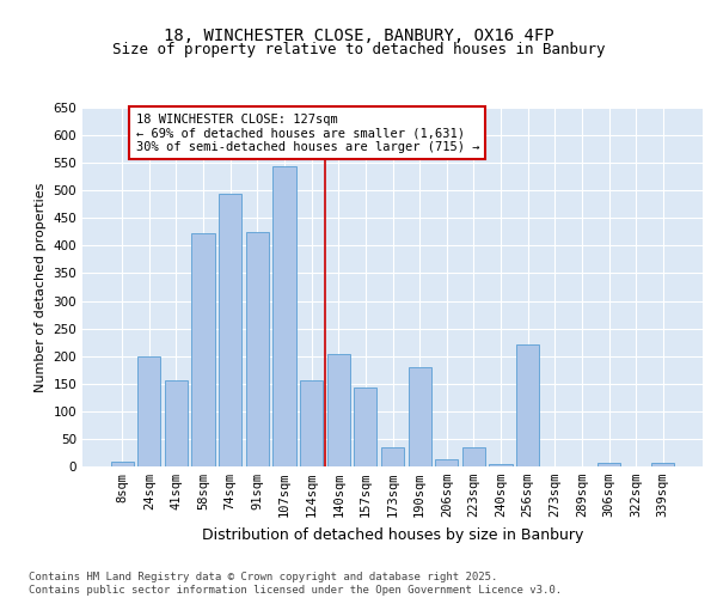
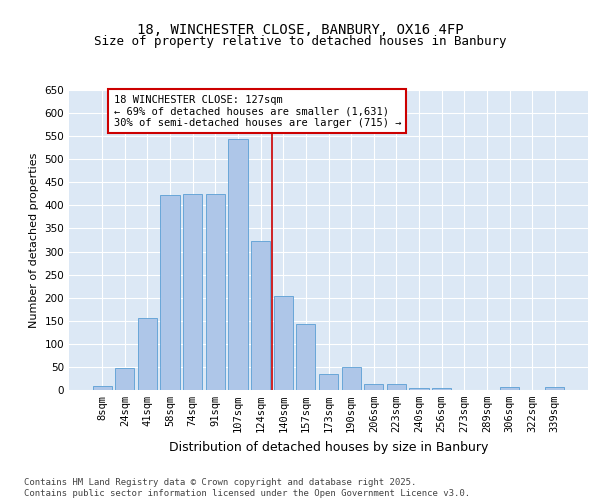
24sqm: 200 -> 47
74sqm: 495 -> 424
124sqm: 155 -> 323
190sqm: 180 -> 50
223sqm: 35 -> 12
256sqm: 220 -> 4
